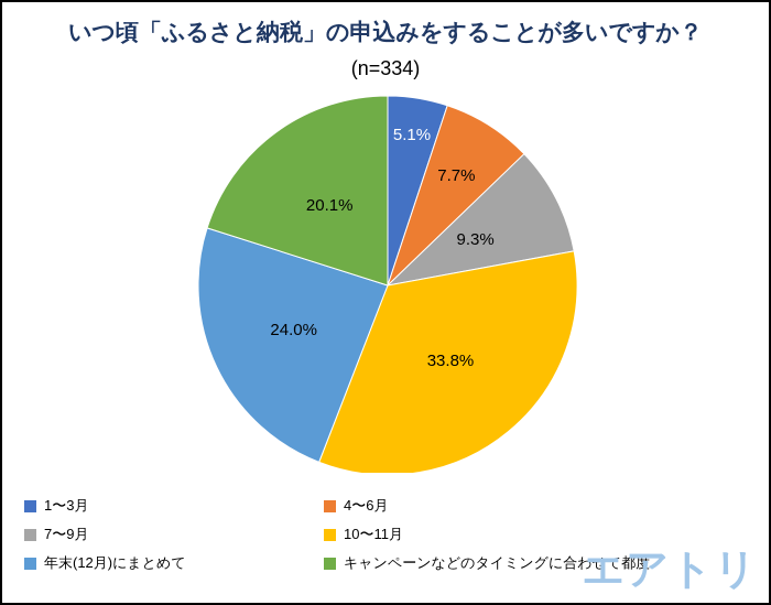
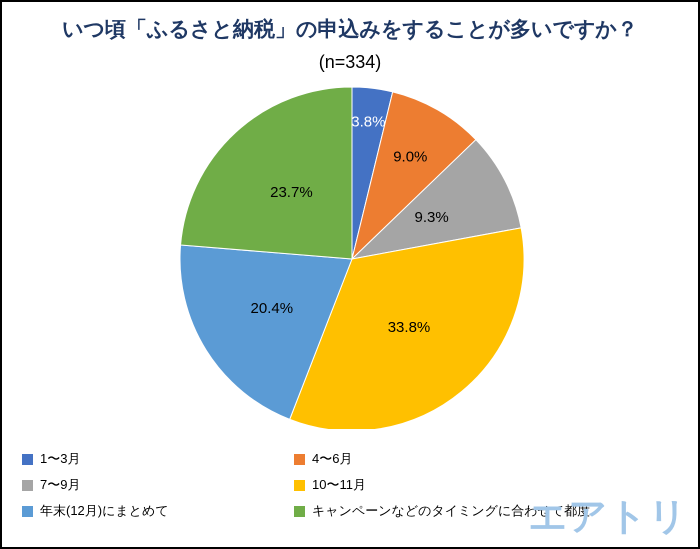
1〜3月: 5.1% -> 3.8%
4〜6月: 7.7% -> 9.0%
年末(12月)にまとめて: 24.0% -> 20.4%
キャンペーンなどのタイミングに合わせて都度: 20.1% -> 23.7%
